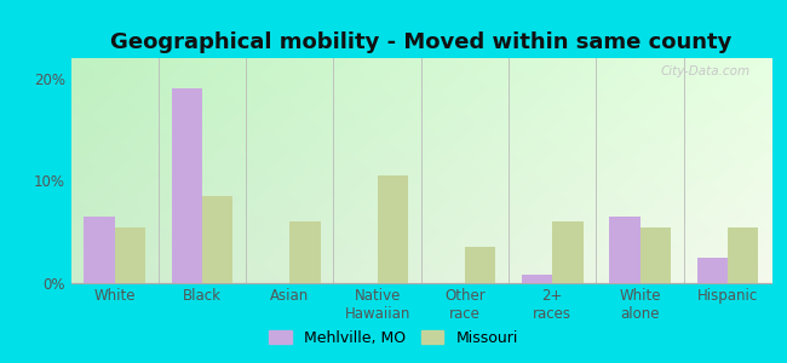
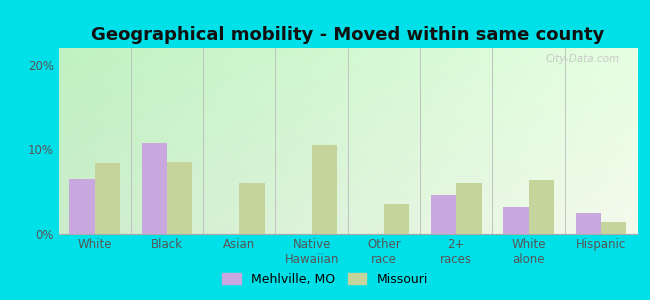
Missouri/White: 5.5% -> 8.4%
Mehlville, MO/Black: 19.0% -> 10.8%
Mehlville, MO/2+ races: 0.8% -> 4.6%
Mehlville, MO/White alone: 6.5% -> 3.2%
Missouri/White alone: 5.5% -> 6.4%
Missouri/Hispanic: 5.5% -> 1.4%
